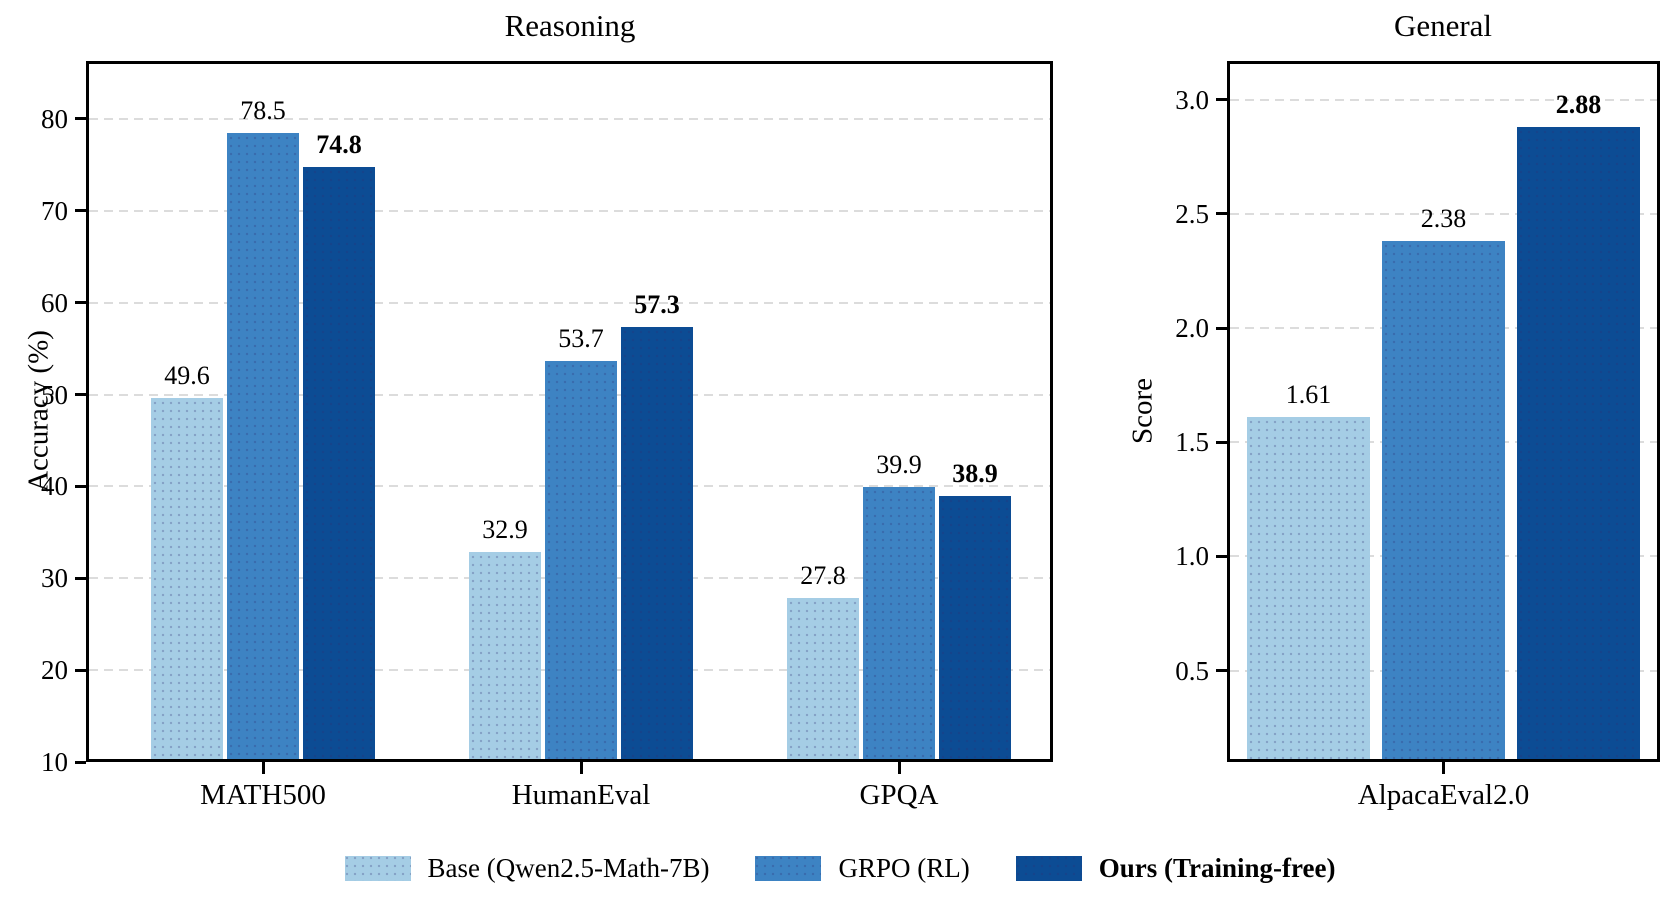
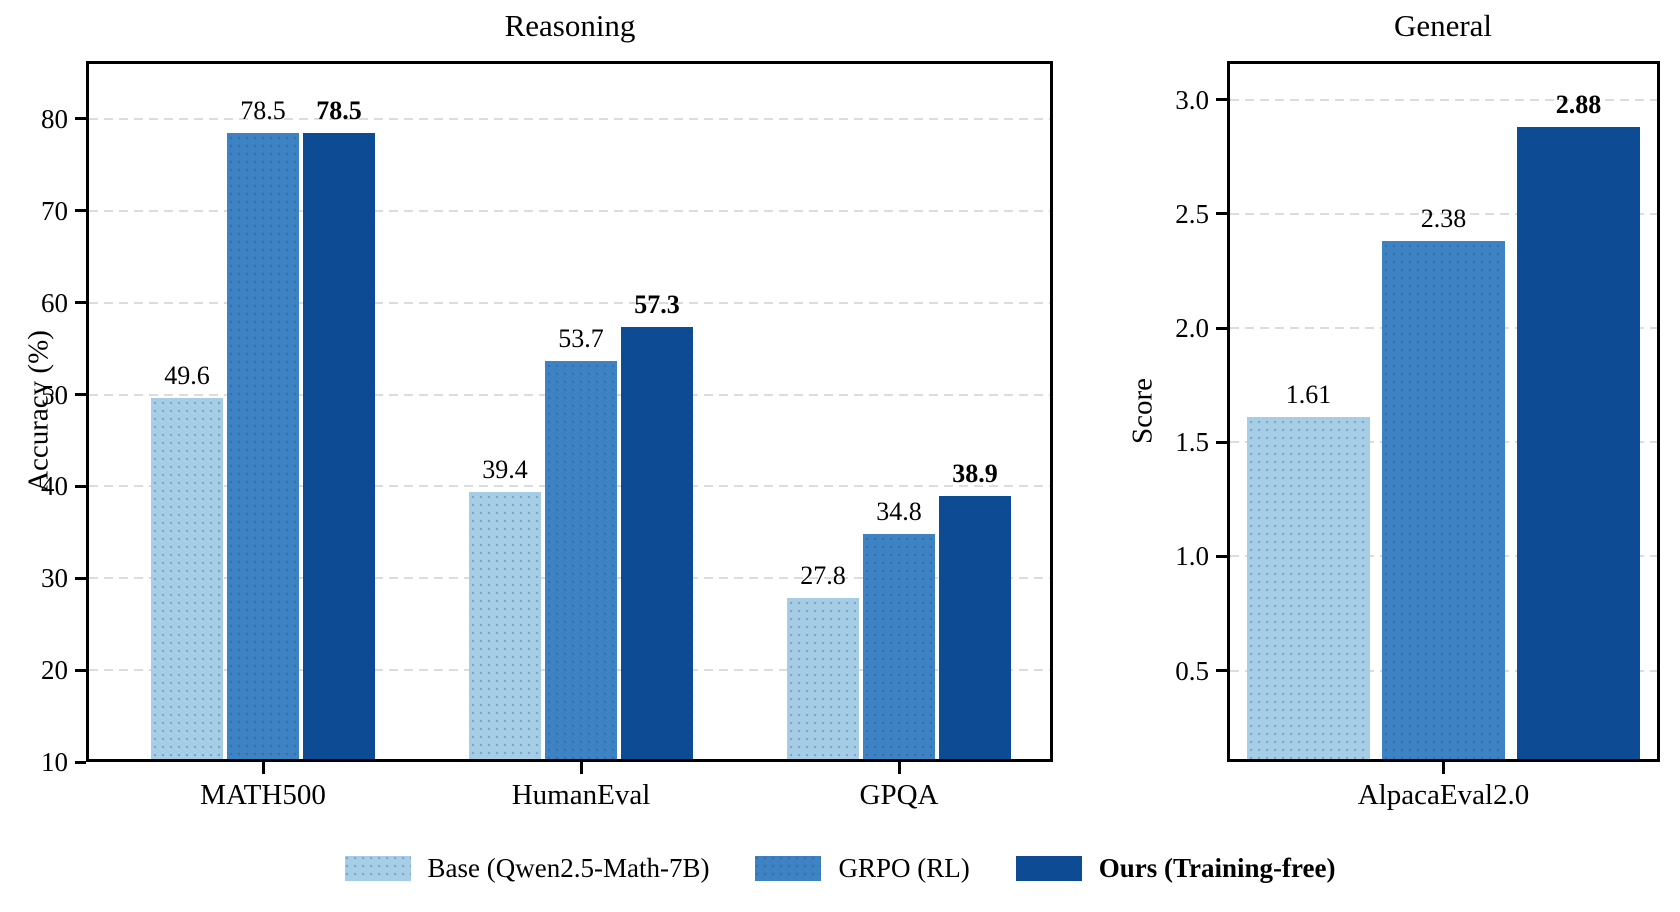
Reasoning/Ours (Training-free)/MATH500: 74.8 -> 78.5
Reasoning/Base (Qwen2.5-Math-7B)/HumanEval: 32.9 -> 39.4
Reasoning/GRPO (RL)/GPQA: 39.9 -> 34.8
